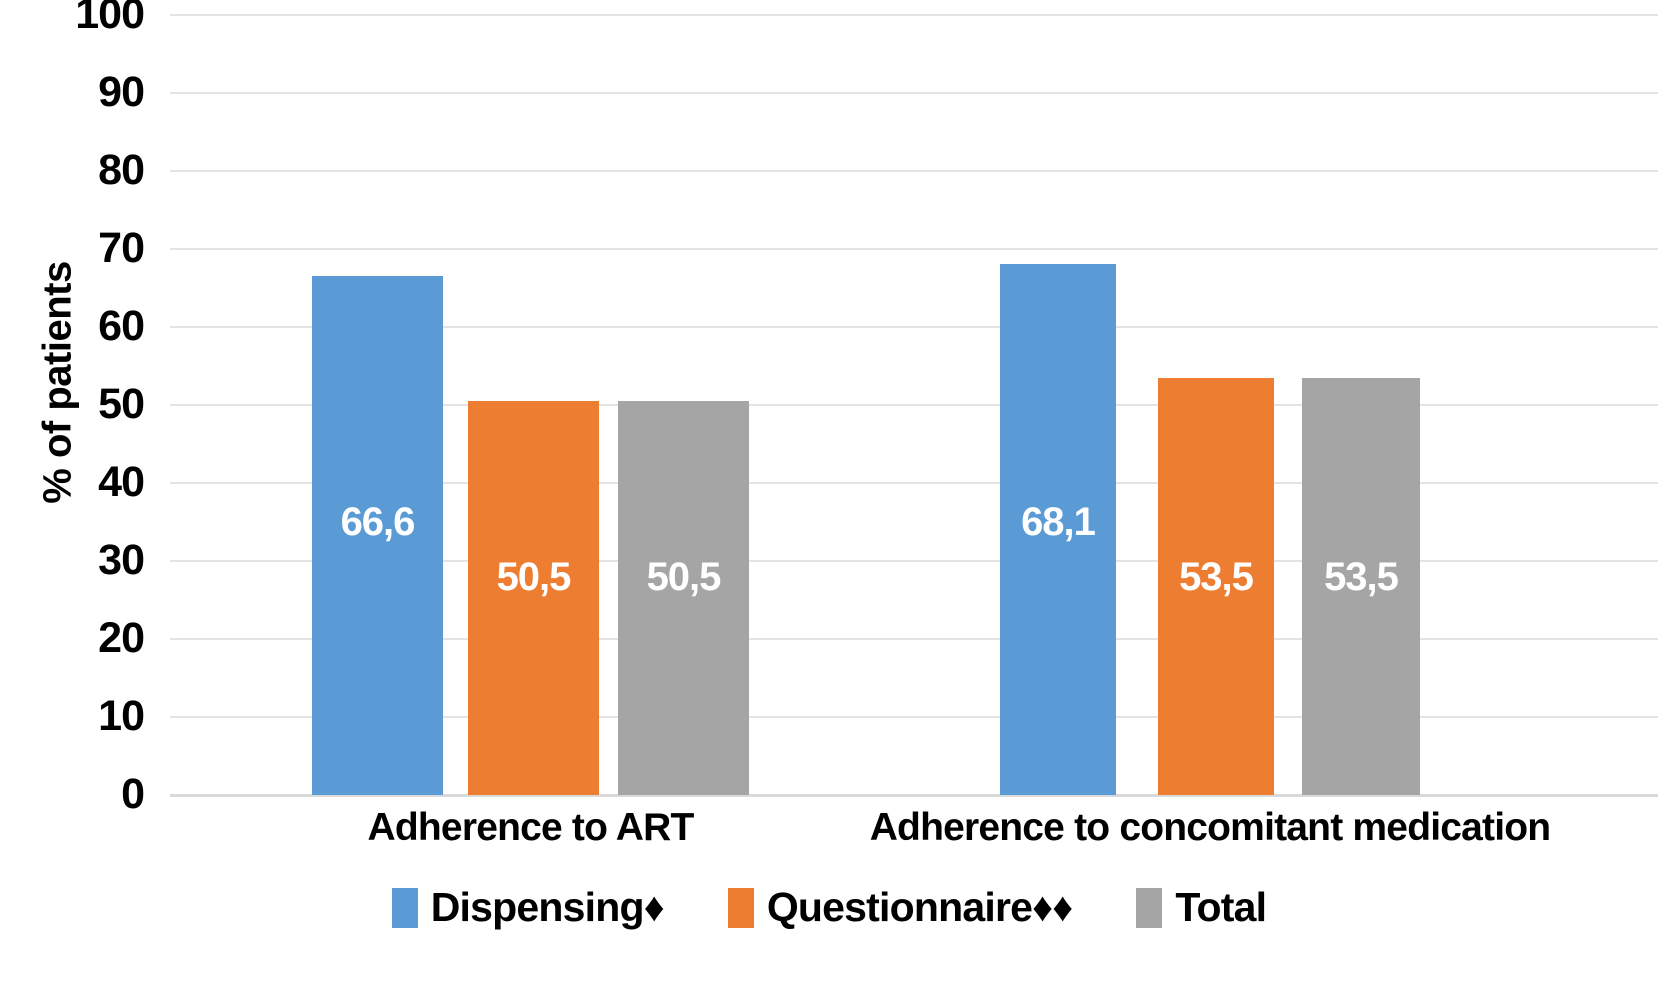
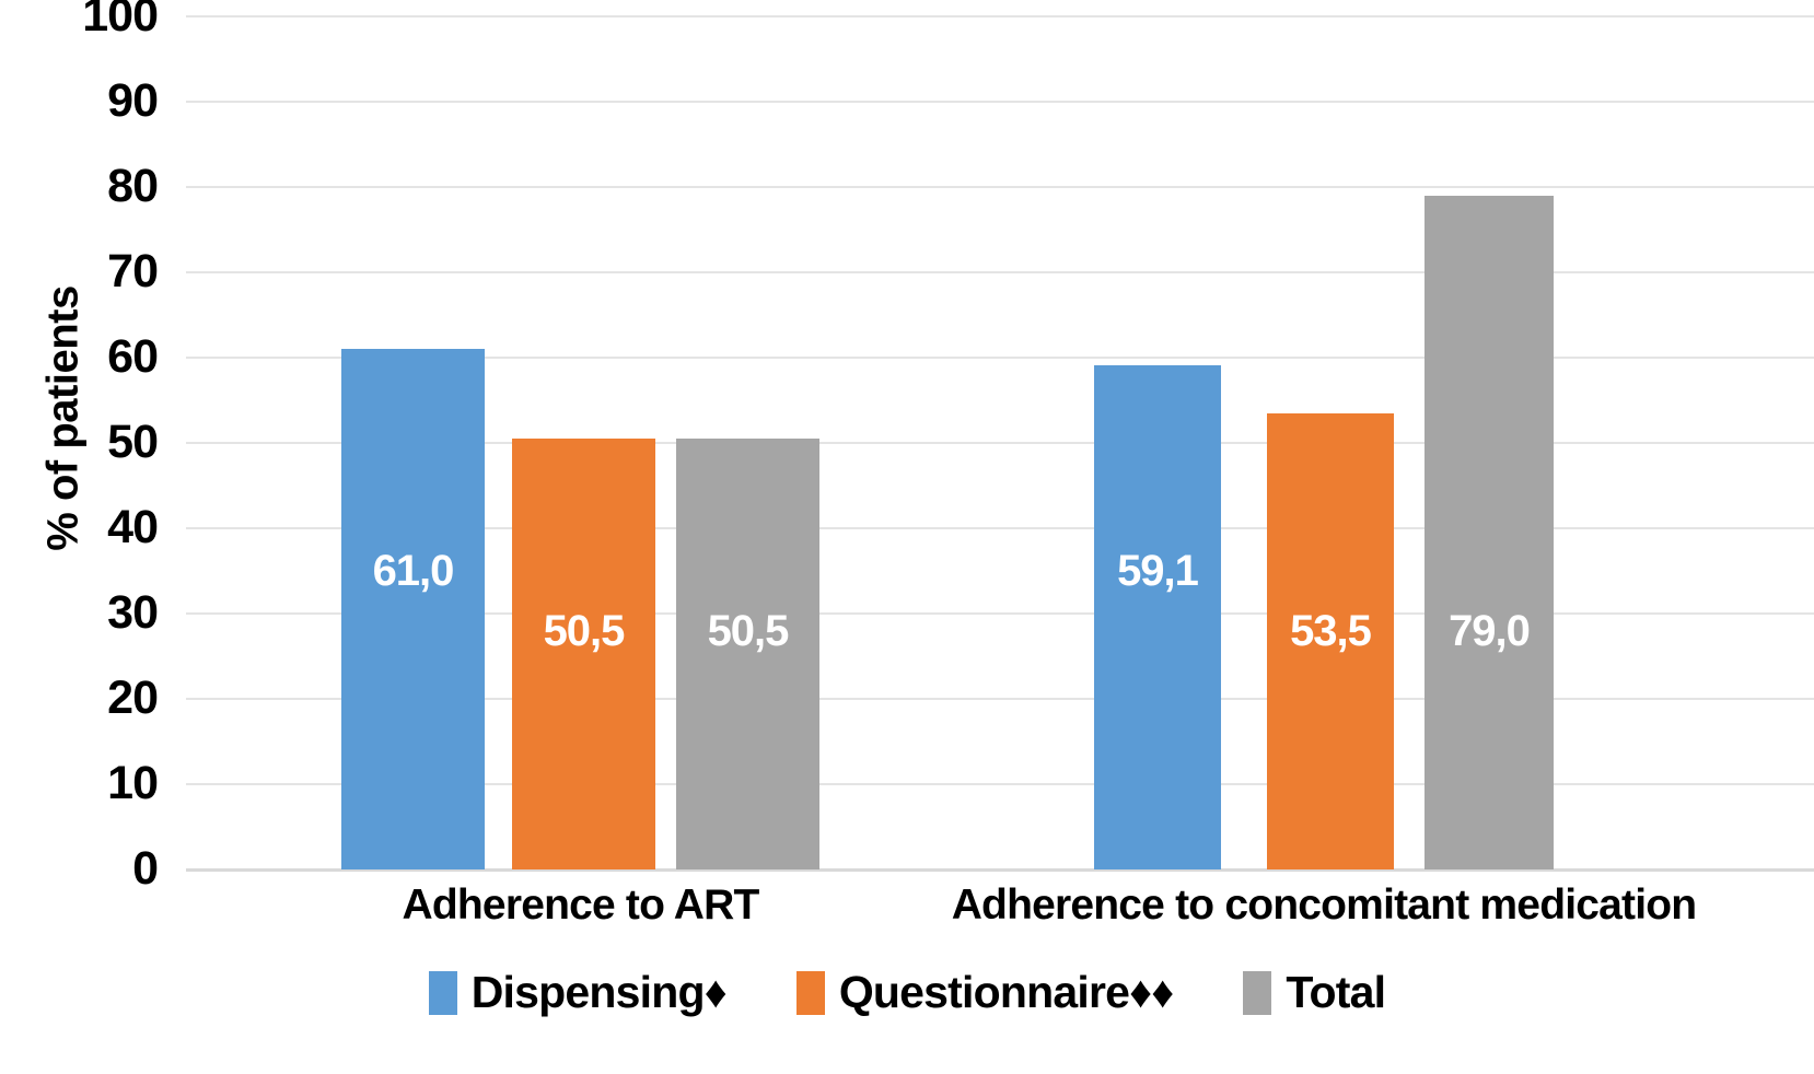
Dispensing♦/Adherence to ART: 66,6 -> 61,0
Dispensing♦/Adherence to concomitant medication: 68,1 -> 59,1
Total/Adherence to concomitant medication: 53,5 -> 79,0
